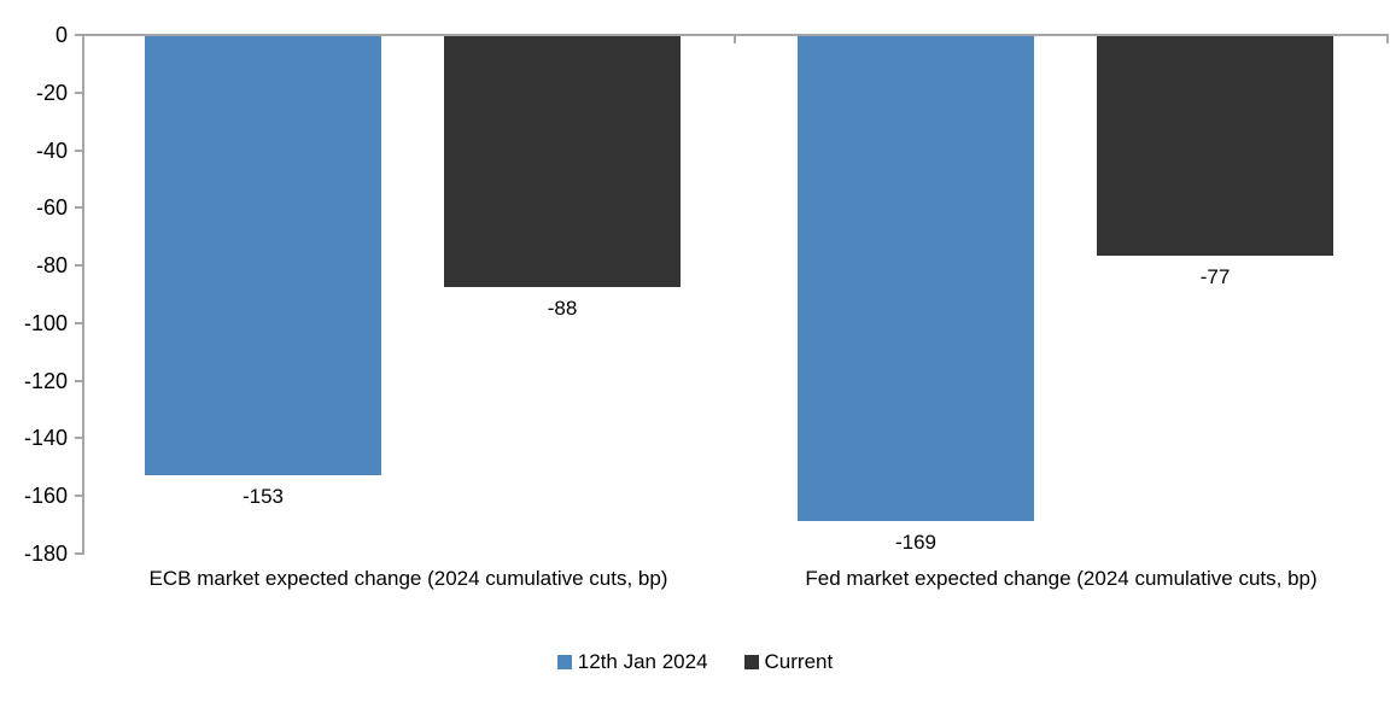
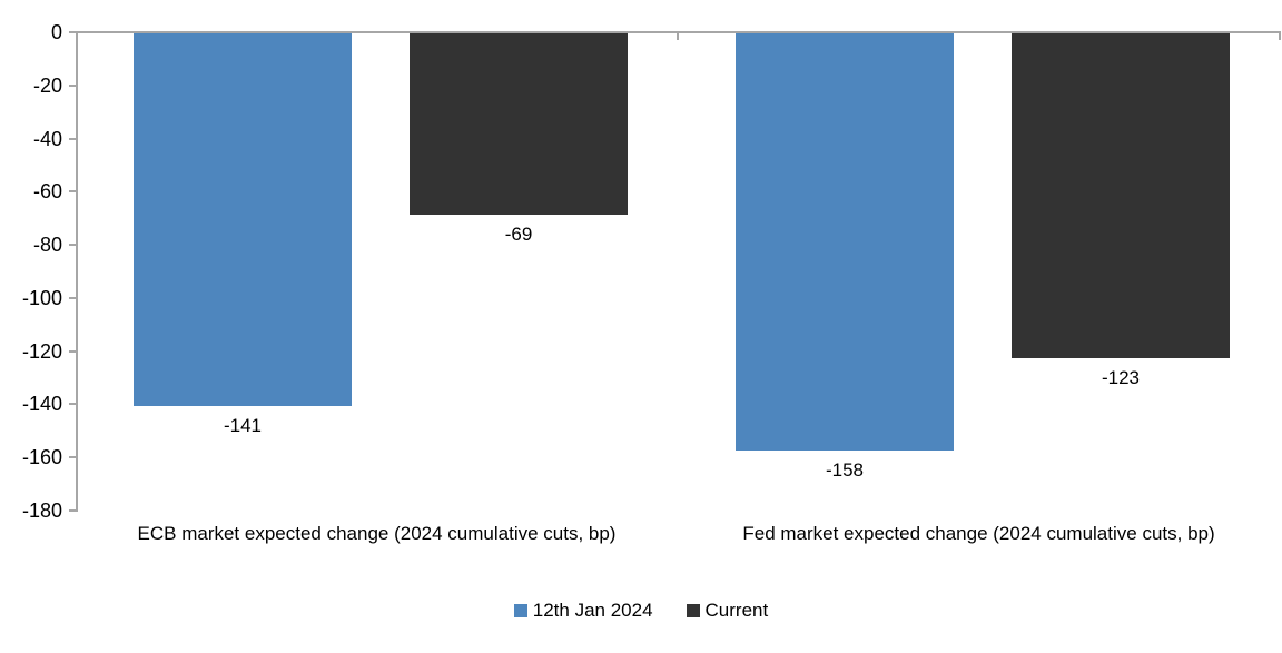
12th Jan 2024/ECB market expected change (2024 cumulative cuts, bp): -153 -> -141
Current/ECB market expected change (2024 cumulative cuts, bp): -88 -> -69
12th Jan 2024/Fed market expected change (2024 cumulative cuts, bp): -169 -> -158
Current/Fed market expected change (2024 cumulative cuts, bp): -77 -> -123
